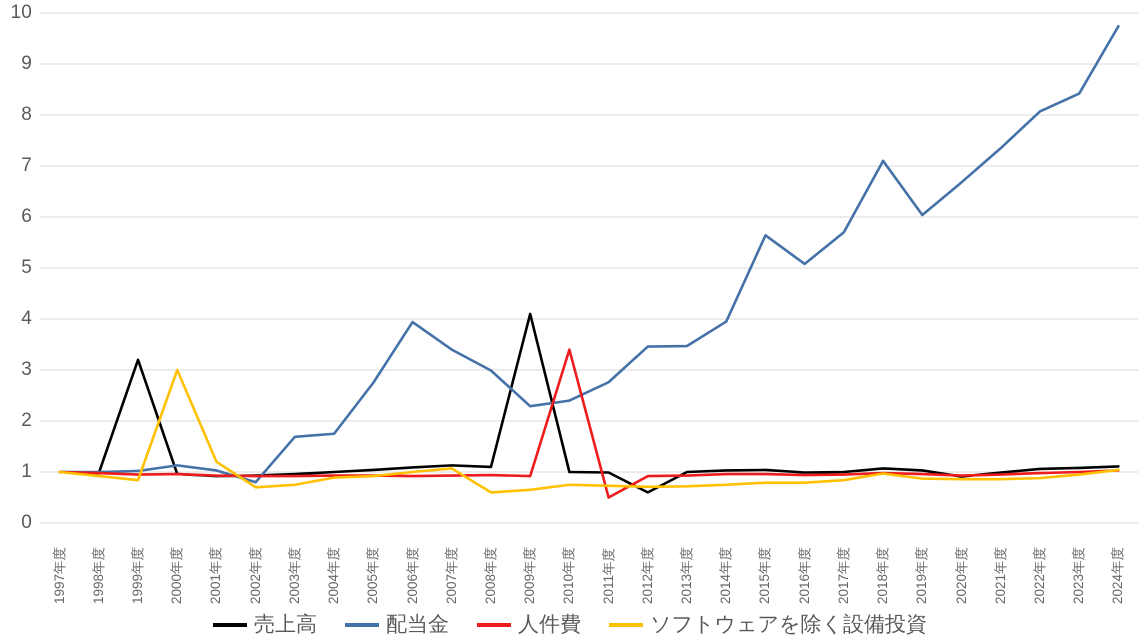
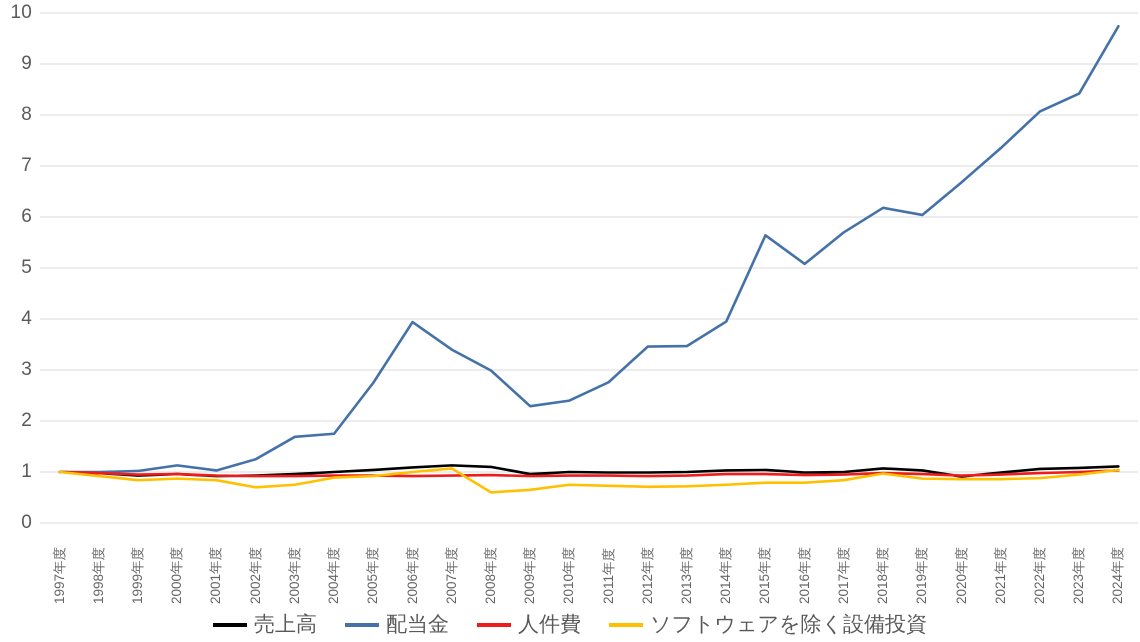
売上高/1999年度: 3.2 -> 0.9
ソフトウェアを除く設備投資/2000年度: 3.0 -> 0.9
ソフトウェアを除く設備投資/2001年度: 1.2 -> 0.8
配当金/2002年度: 0.8 -> 1.2
売上高/2009年度: 4.1 -> 1.0
人件費/2010年度: 3.4 -> 0.9
人件費/2011年度: 0.5 -> 0.9
売上高/2012年度: 0.6 -> 1.0
配当金/2018年度: 7.1 -> 6.2
